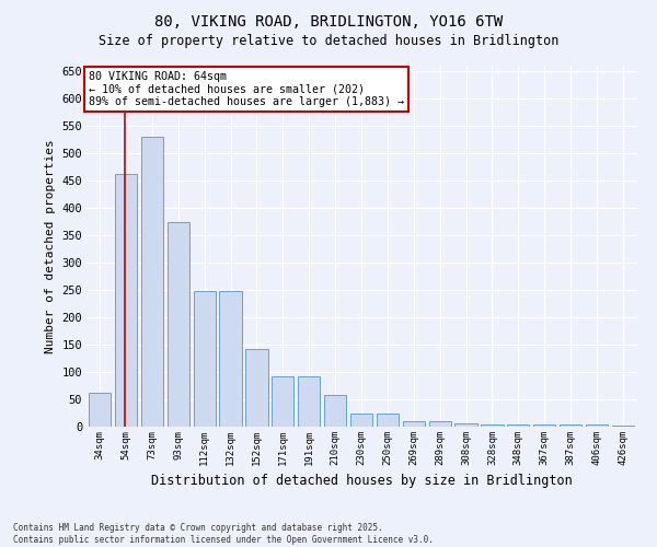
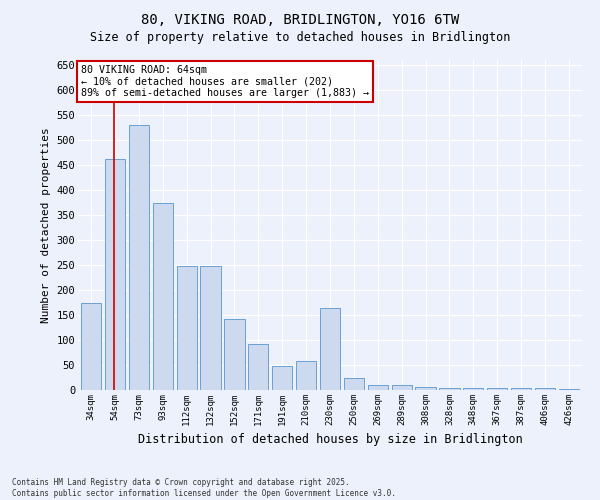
34sqm: 62 -> 174
191sqm: 92 -> 48
230sqm: 25 -> 164
